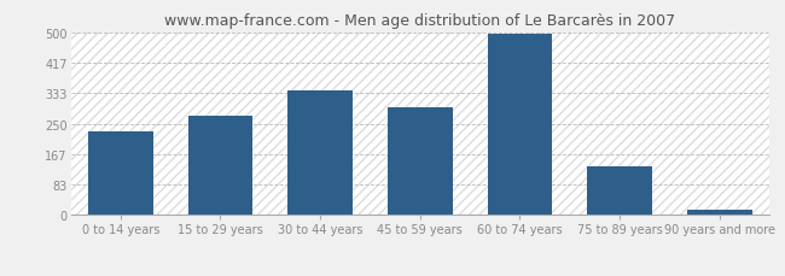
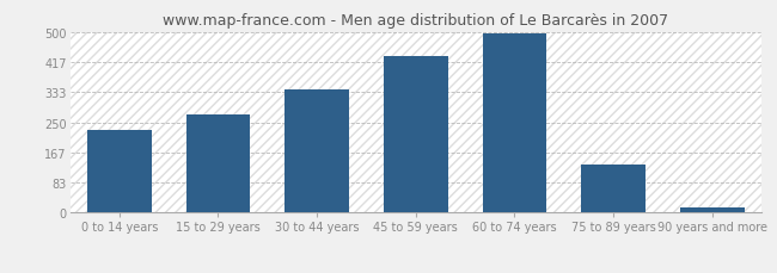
45 to 59 years: 295 -> 432
